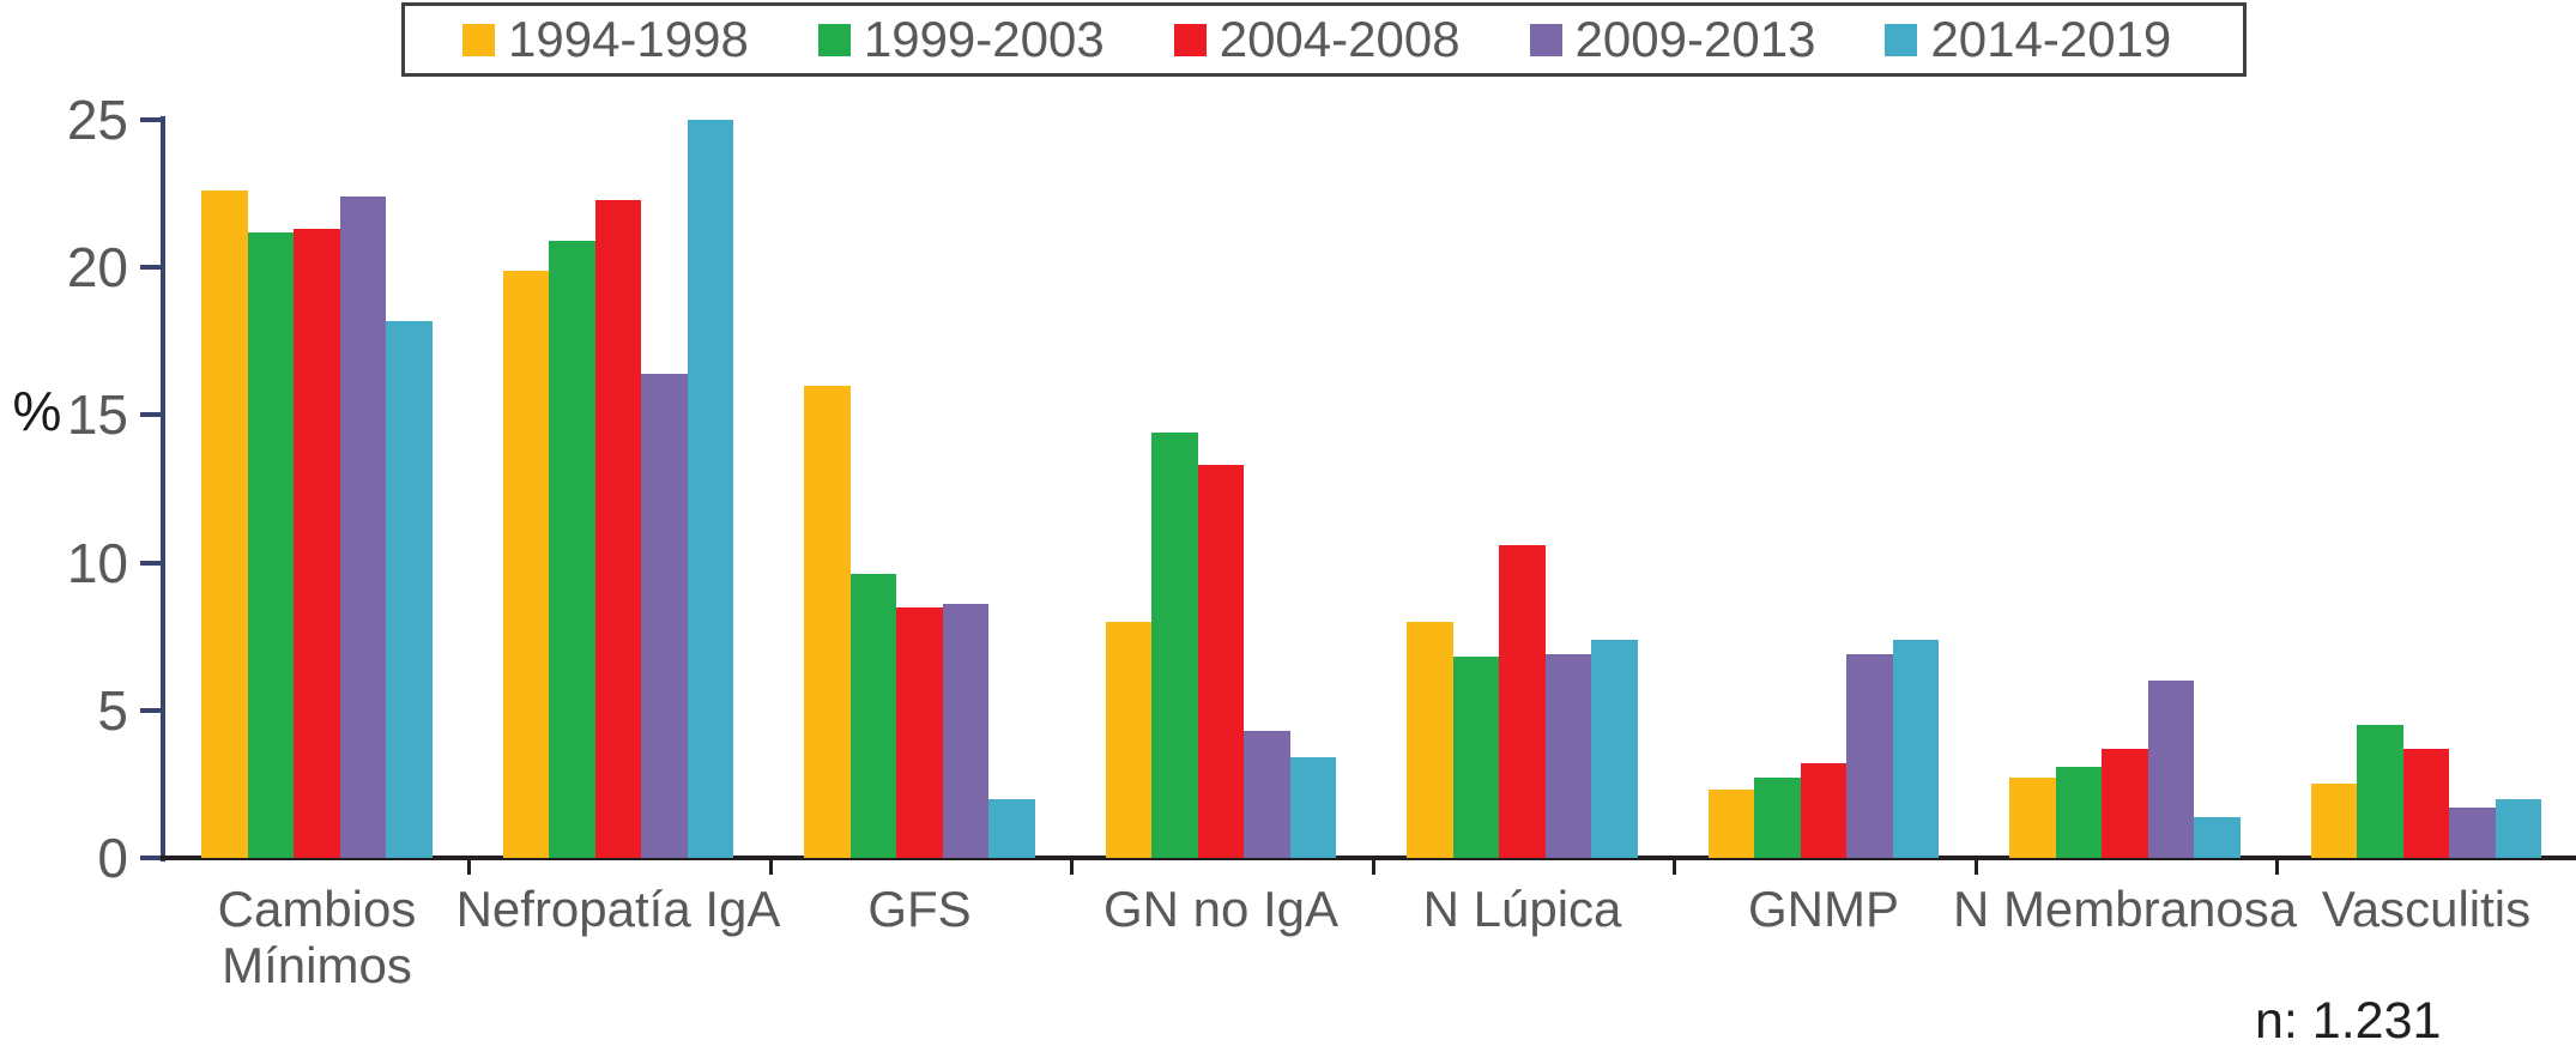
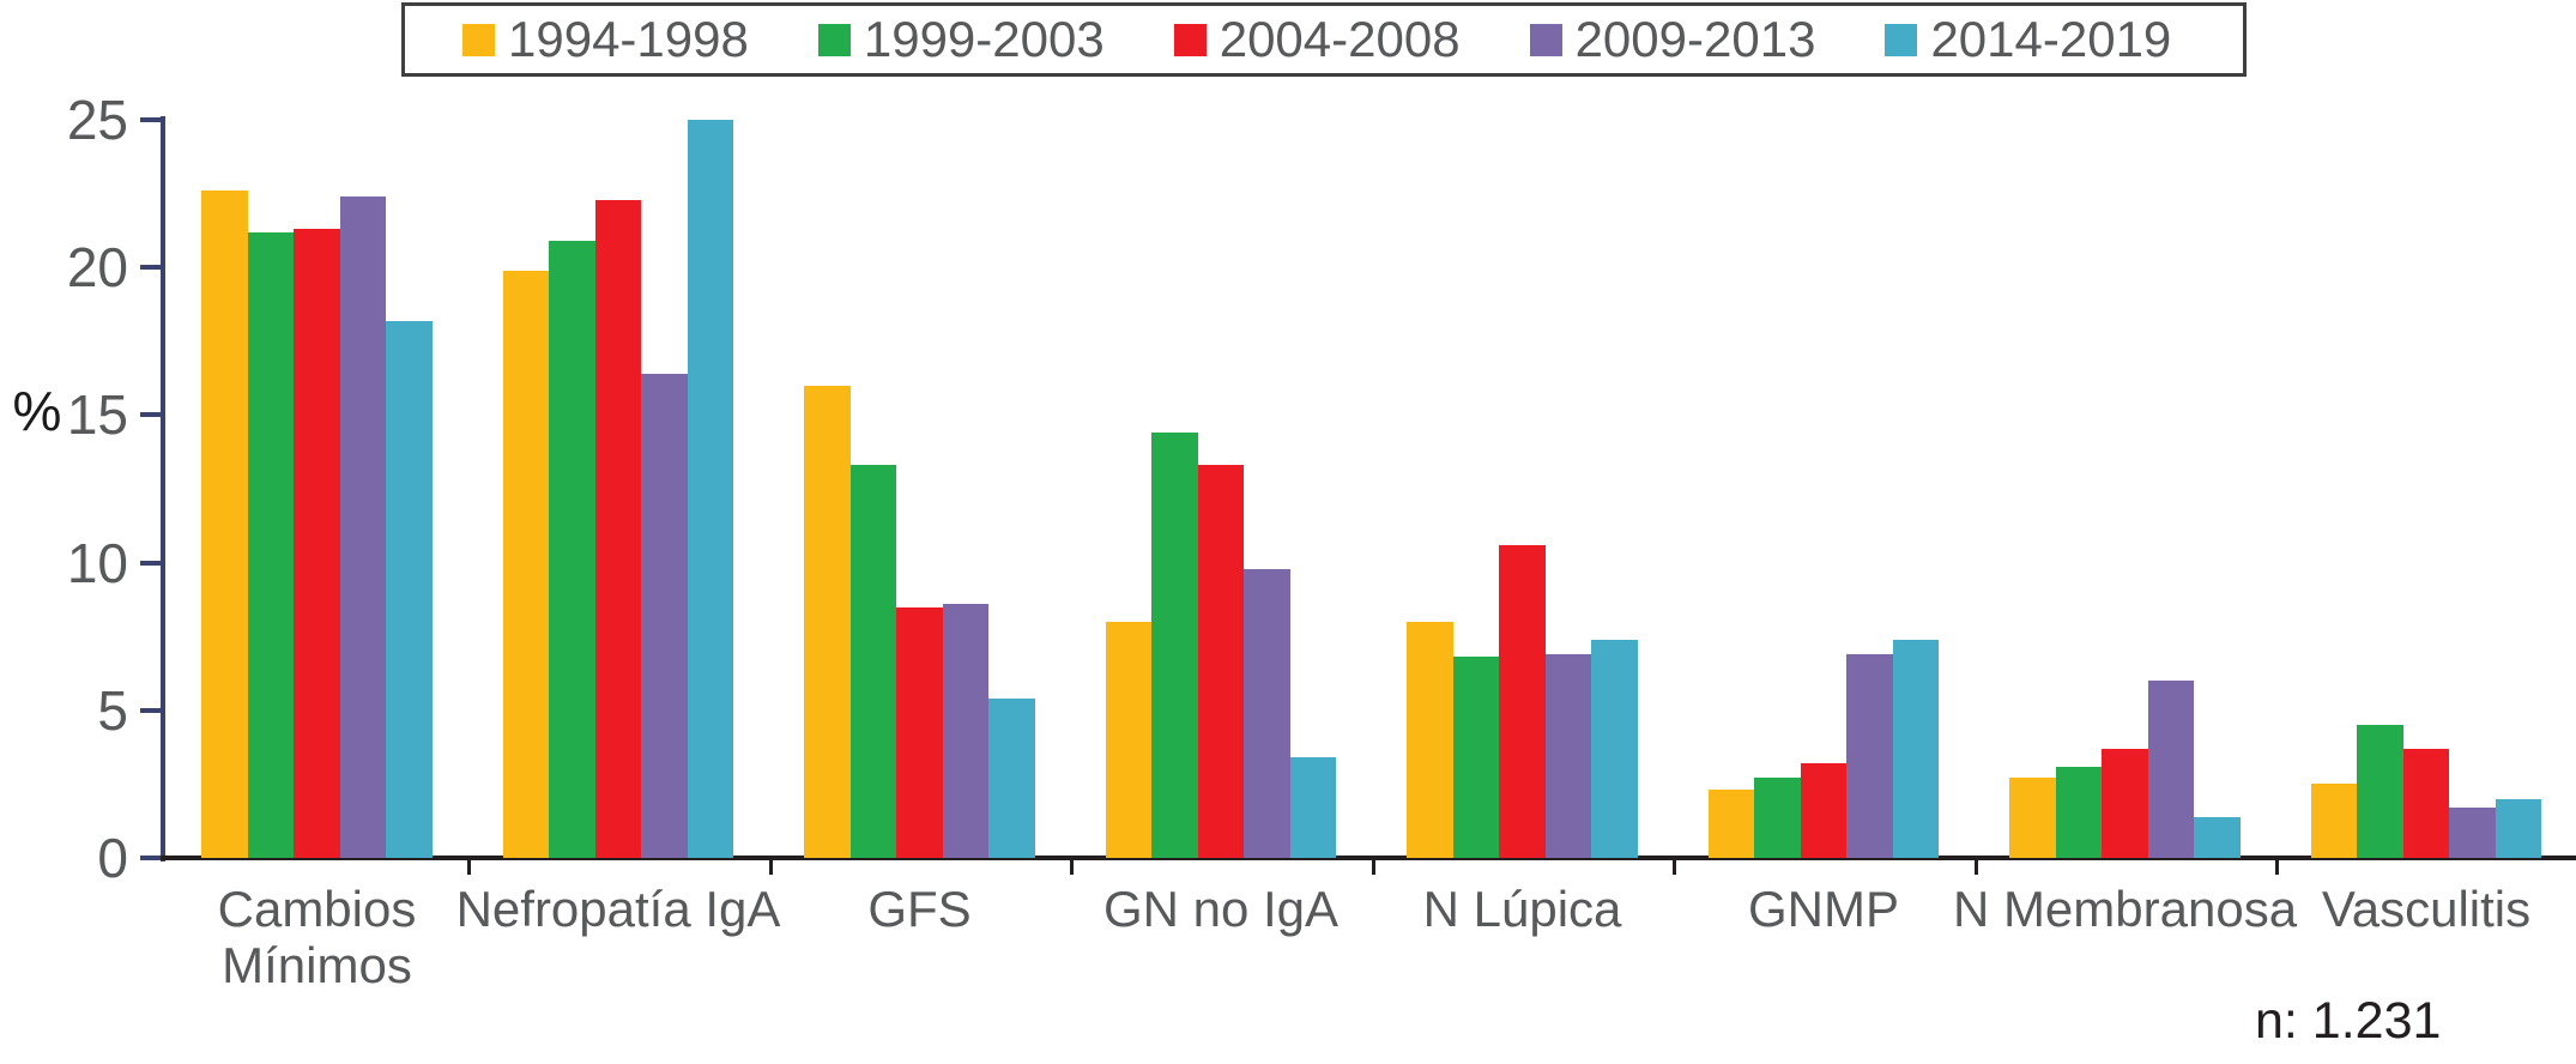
1999-2003/GFS: 9.6 -> 13.3
2014-2019/GFS: 2.0 -> 5.4
2009-2013/GN no IgA: 4.3 -> 9.8
